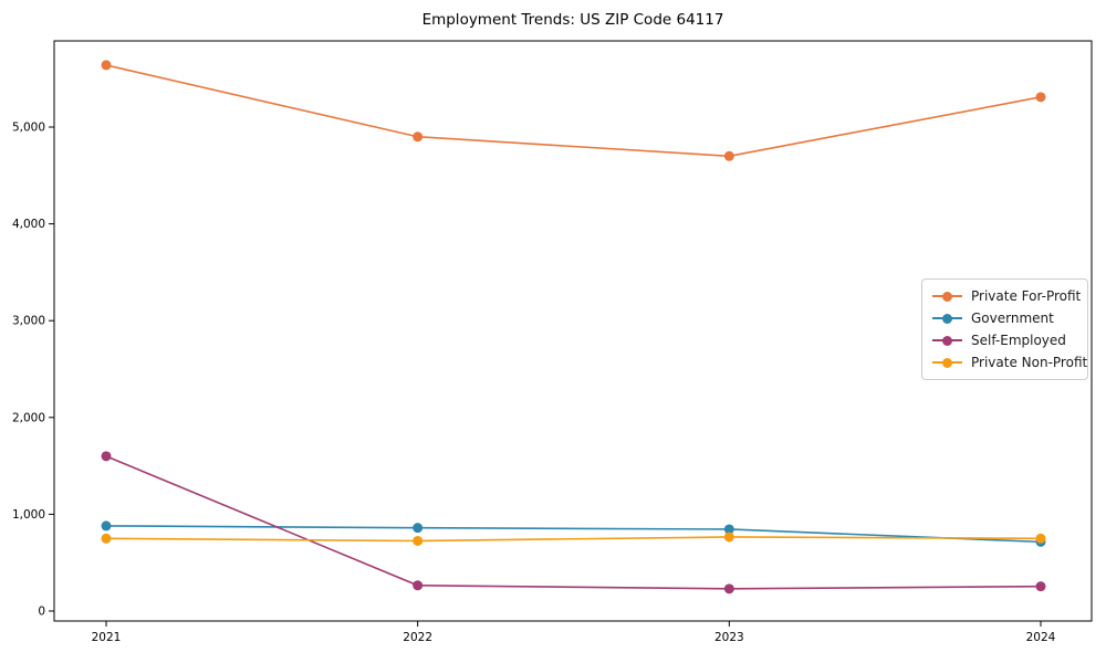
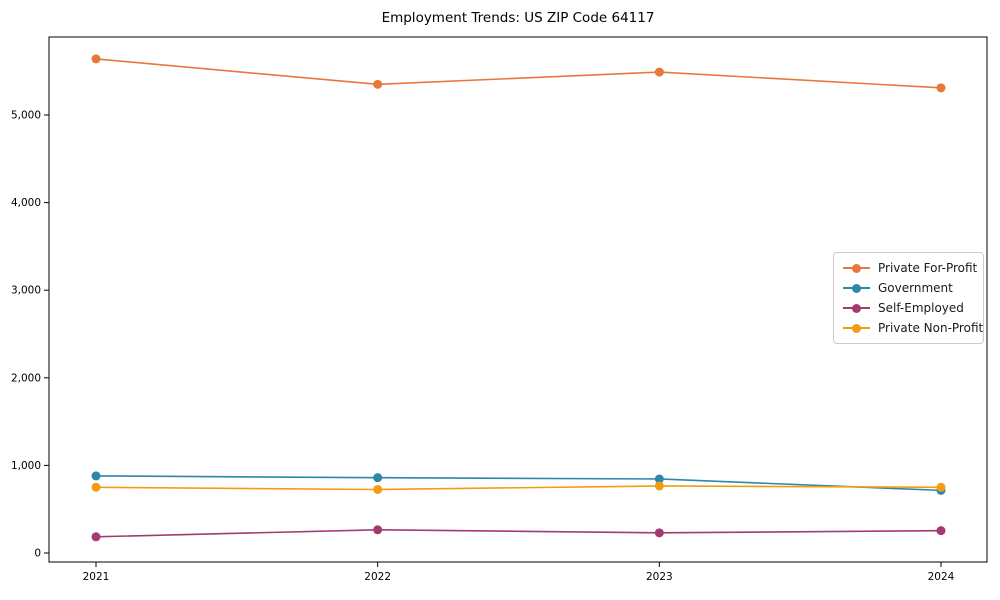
Self-Employed/2021: 1600 -> 200
Private For-Profit/2022: 4900 -> 5400
Private For-Profit/2023: 4700 -> 5500
